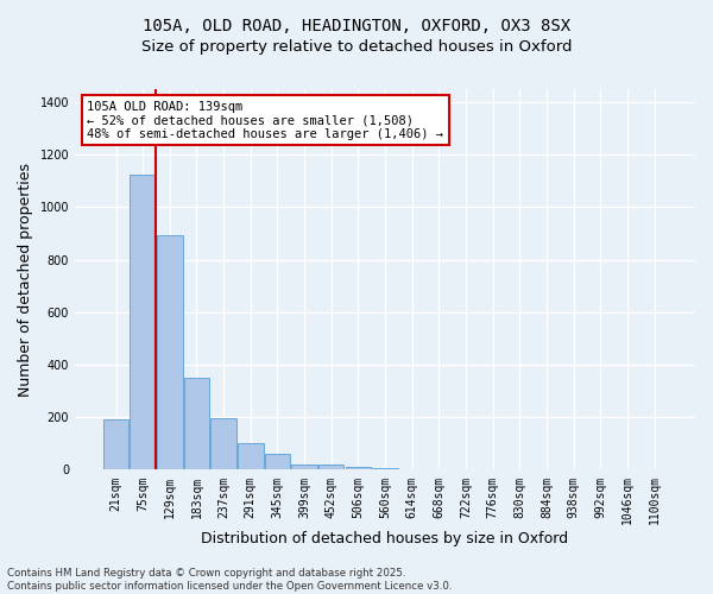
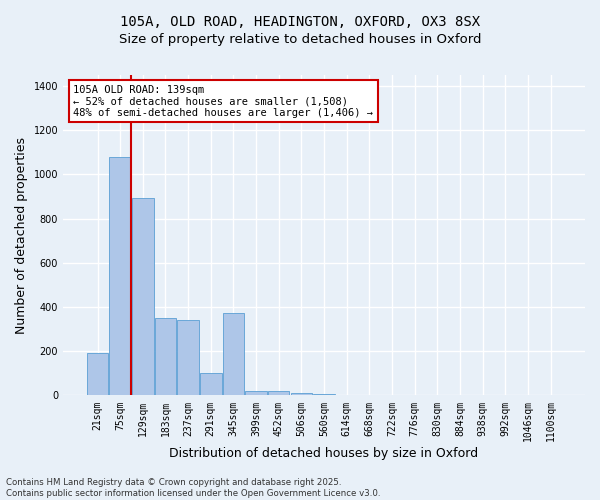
75sqm: 1125 -> 1080
237sqm: 195 -> 340
345sqm: 62 -> 375
